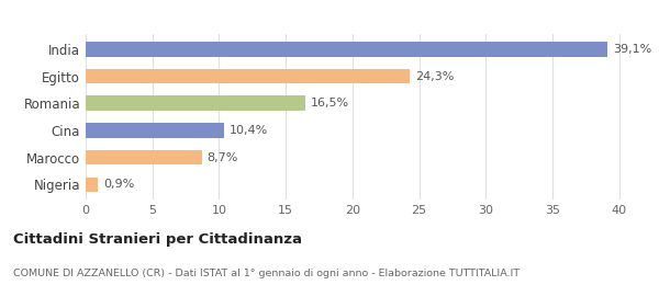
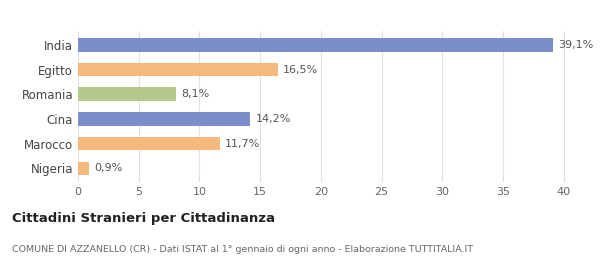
Egitto: 24,3% -> 16,5%
Romania: 16,5% -> 8,1%
Cina: 10,4% -> 14,2%
Marocco: 8,7% -> 11,7%
